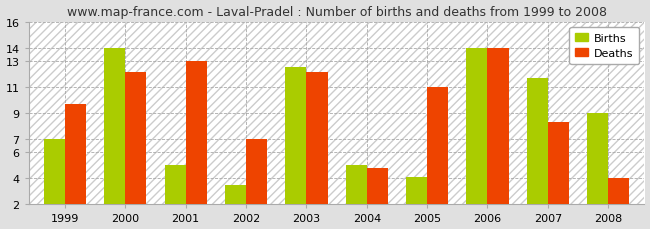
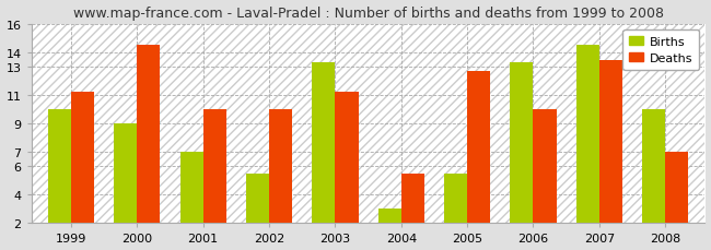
Births/1999: 7.0 -> 10.0
Deaths/1999: 9.7 -> 11.2
Births/2000: 14.0 -> 9.0
Deaths/2000: 12.1 -> 14.5
Births/2001: 5.0 -> 7.0
Deaths/2001: 13.0 -> 10.0
Births/2002: 3.5 -> 5.5
Deaths/2002: 7.0 -> 10.0
Births/2003: 12.5 -> 13.3
Deaths/2003: 12.1 -> 11.2
Births/2004: 5.0 -> 3.0
Deaths/2004: 4.8 -> 5.5
Births/2005: 4.1 -> 5.5
Deaths/2005: 11.0 -> 12.7
Births/2006: 14.0 -> 13.3
Deaths/2006: 14.0 -> 10.0
Births/2007: 11.7 -> 14.5
Deaths/2007: 8.3 -> 13.4
Births/2008: 9.0 -> 10.0
Deaths/2008: 4.0 -> 7.0
